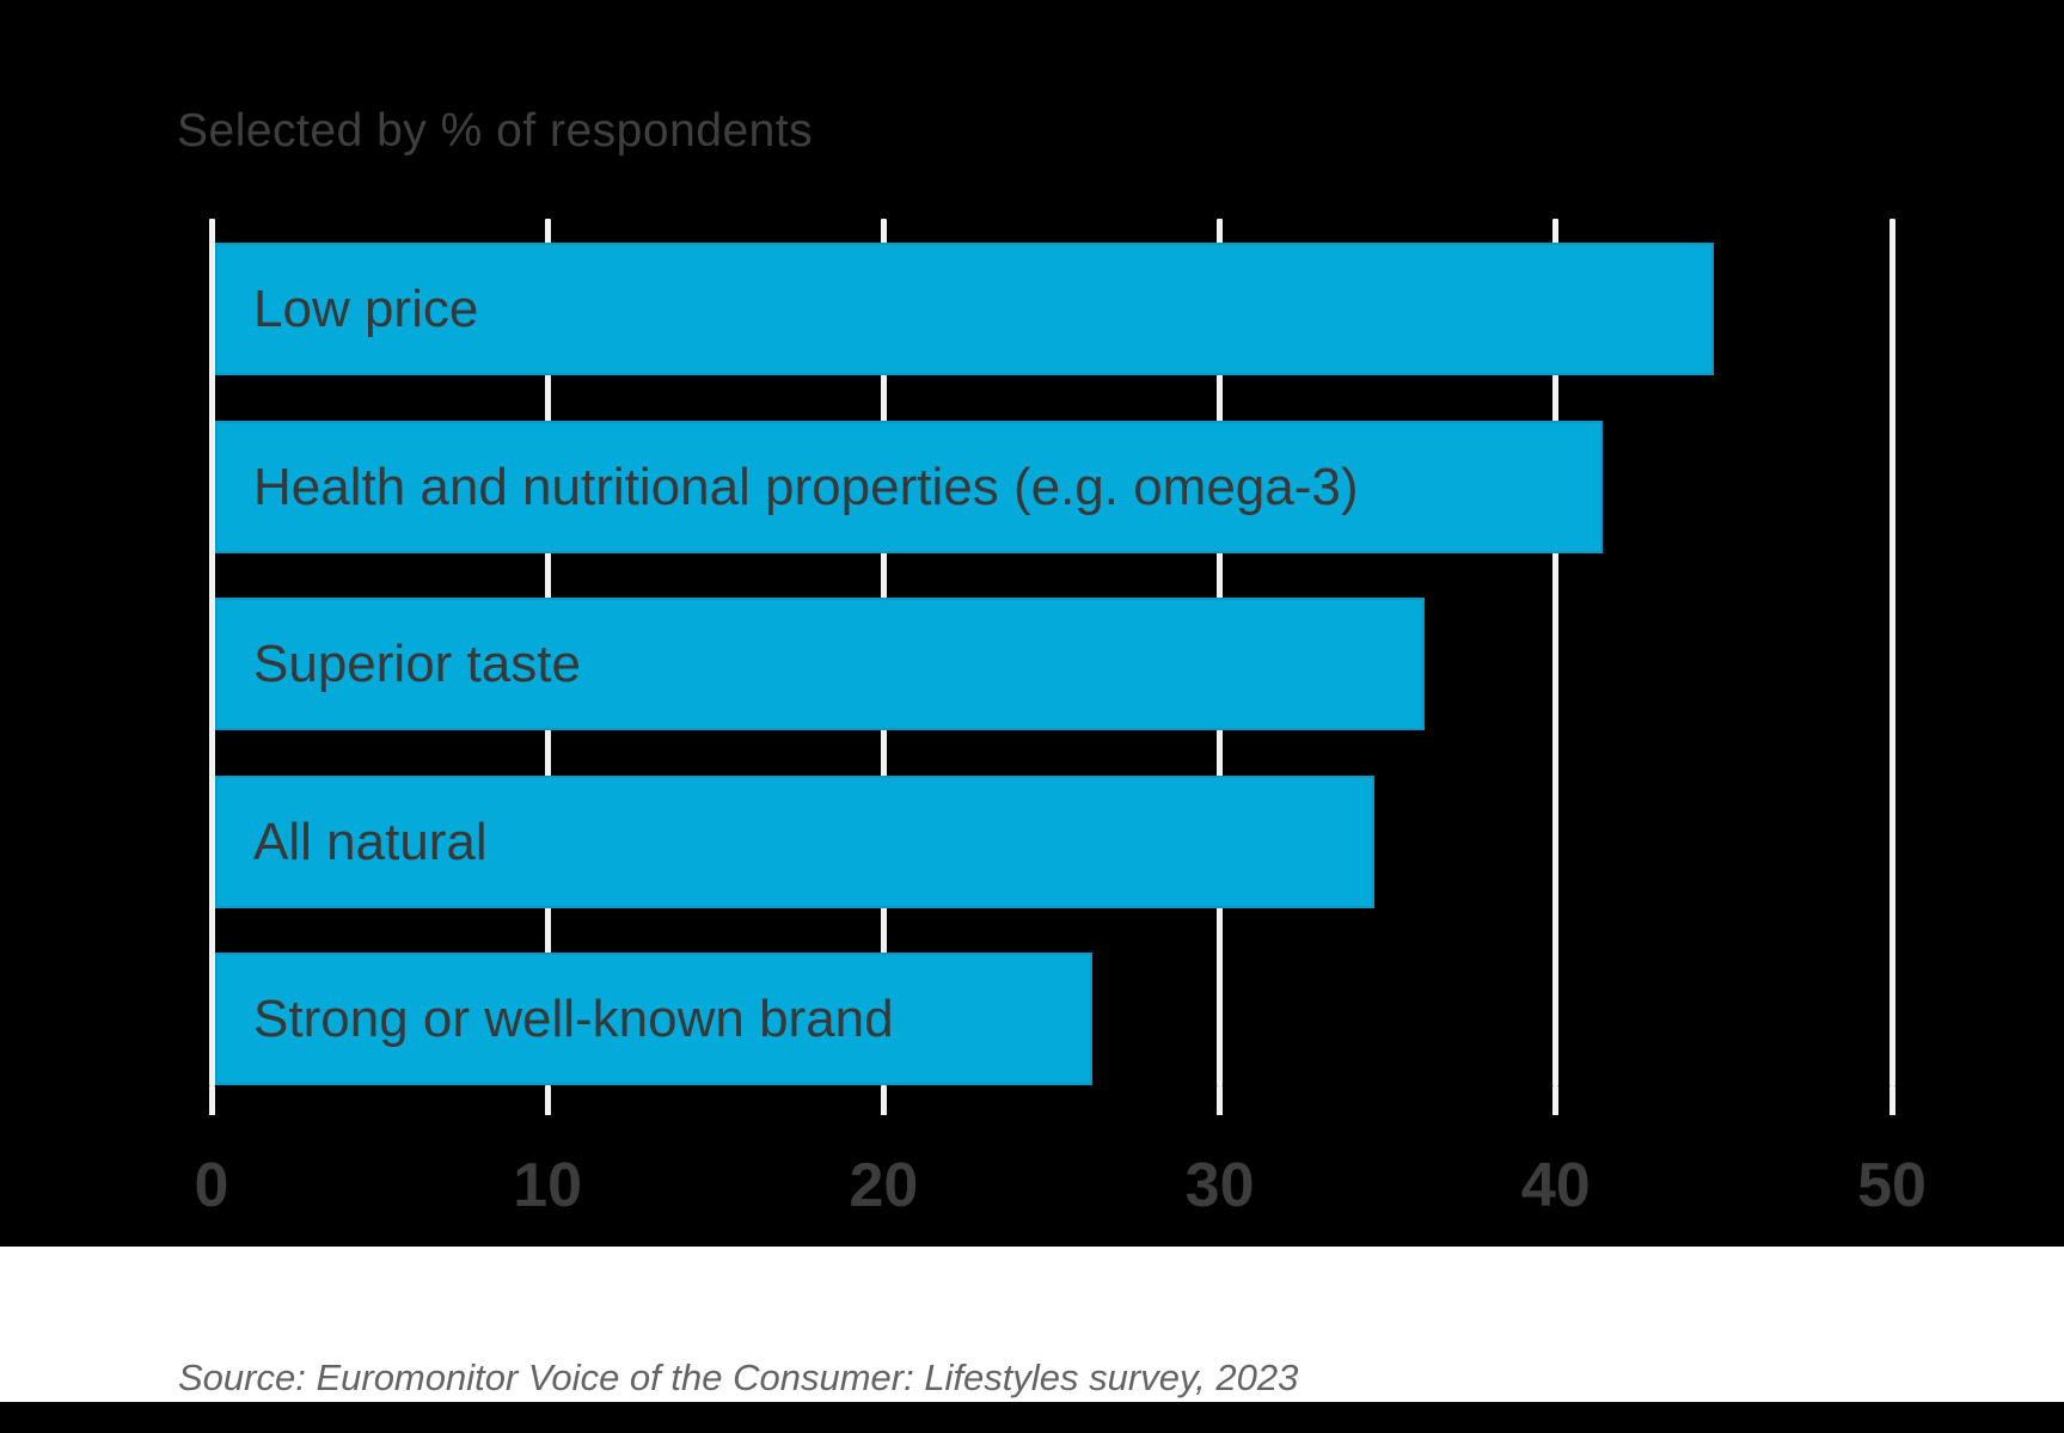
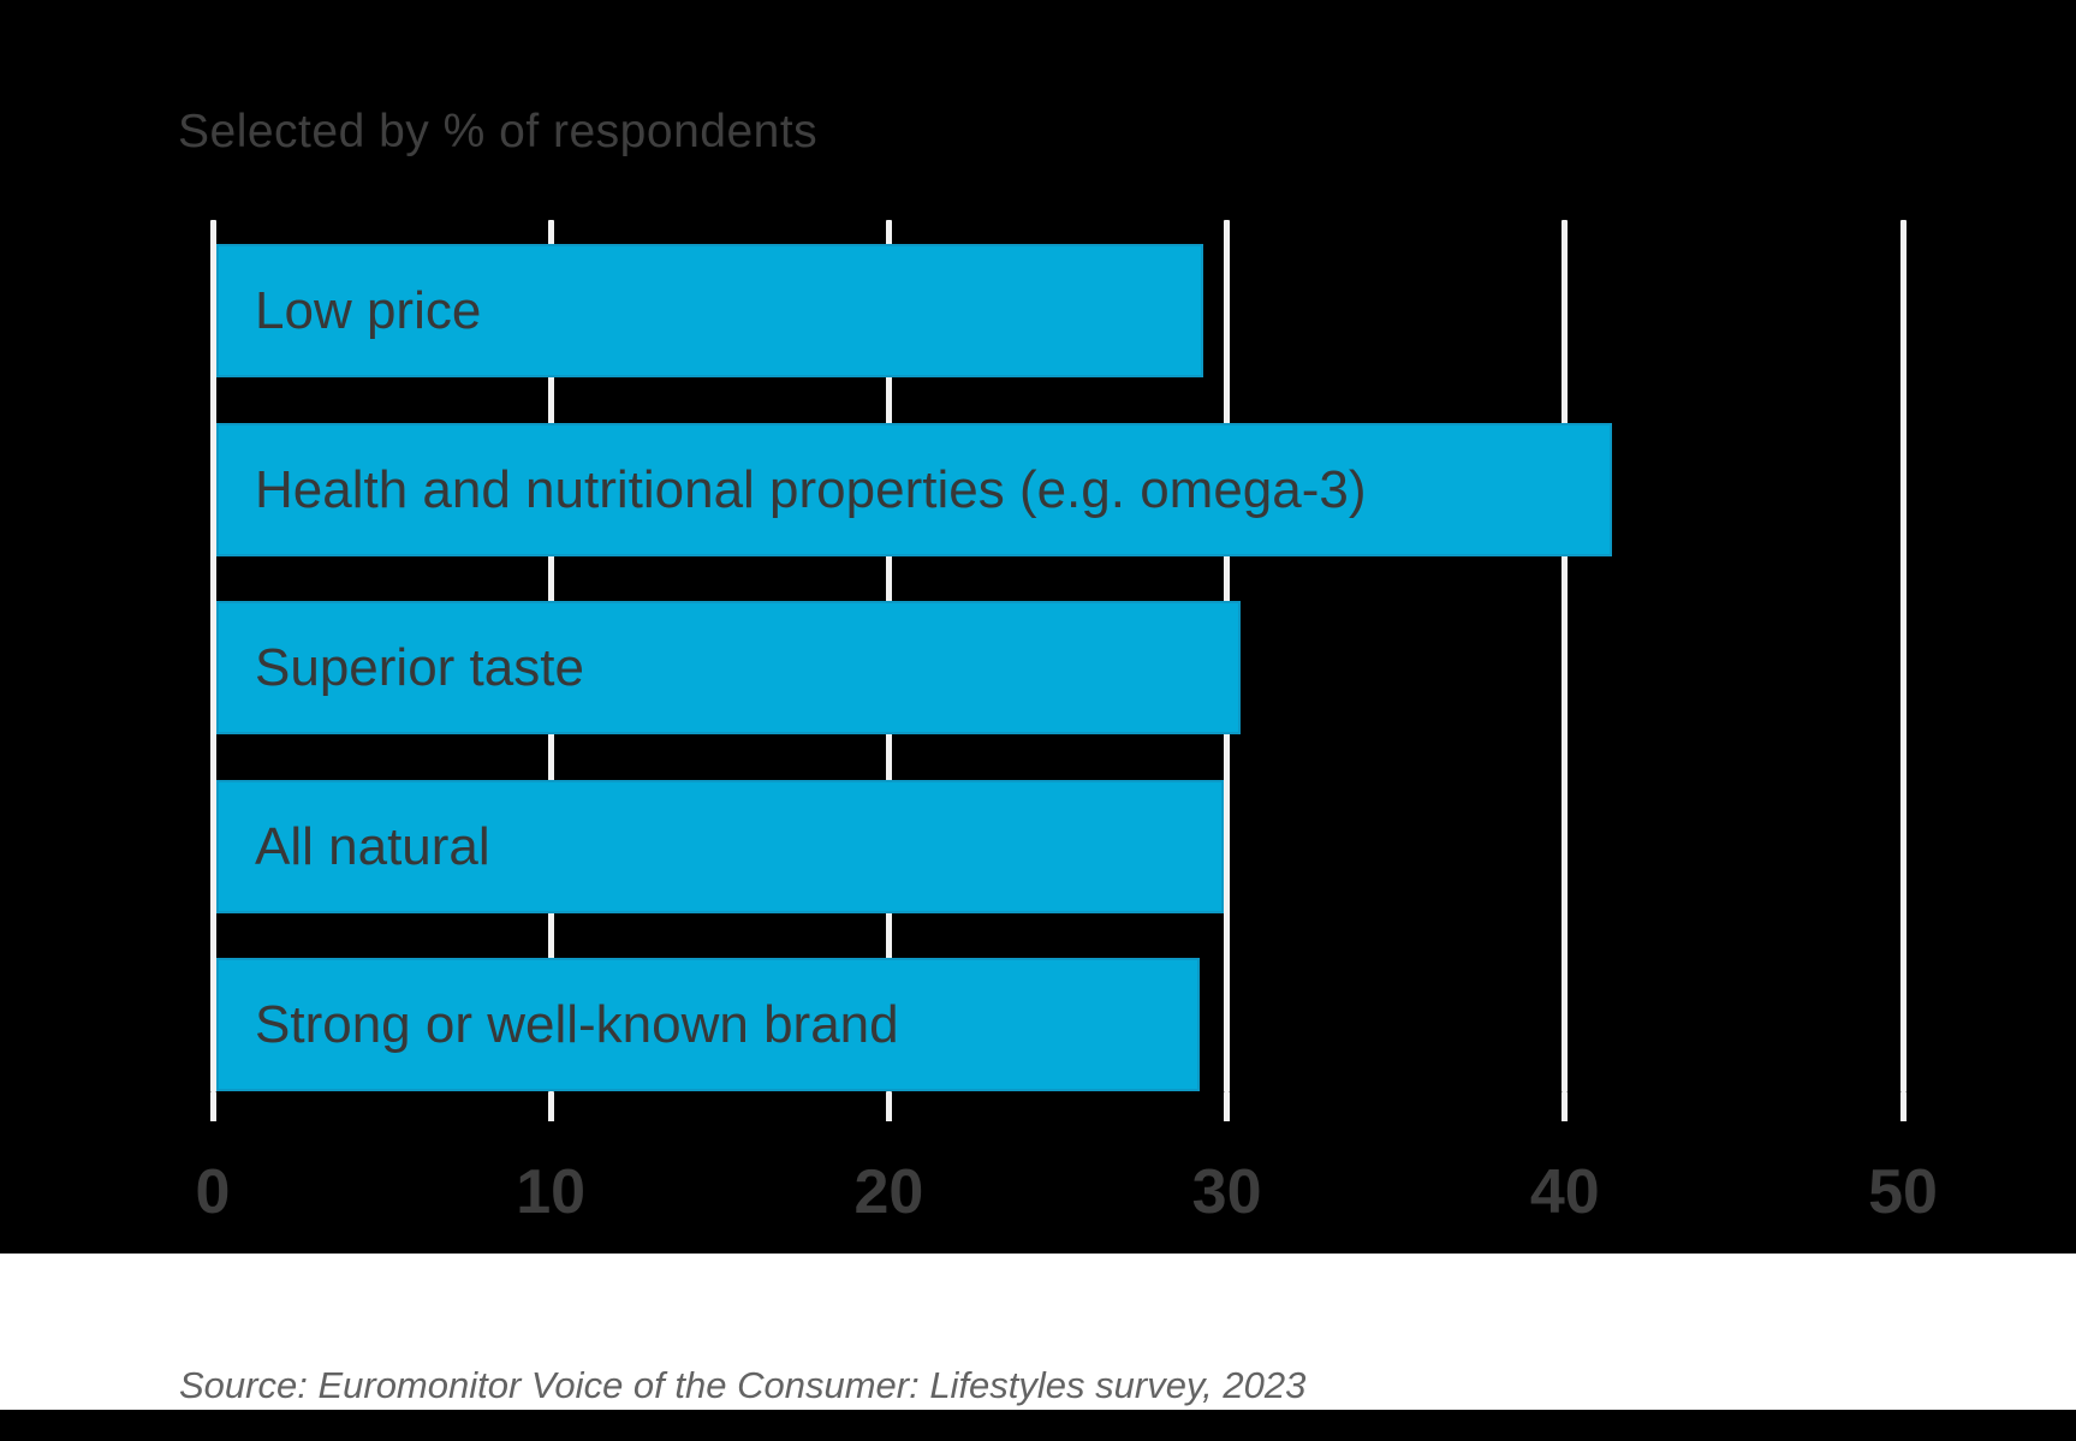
Low price: 44.6 -> 29.2
Superior taste: 36.0 -> 30.3
All natural: 34.5 -> 29.8
Strong or well-known brand: 26.1 -> 29.1
